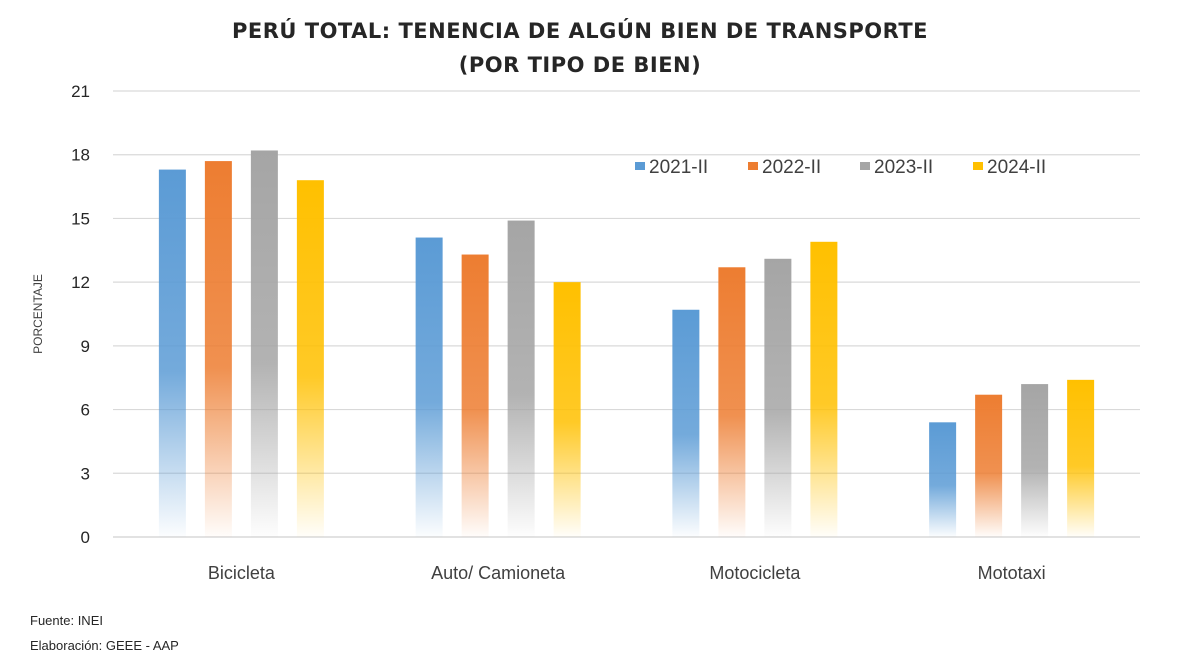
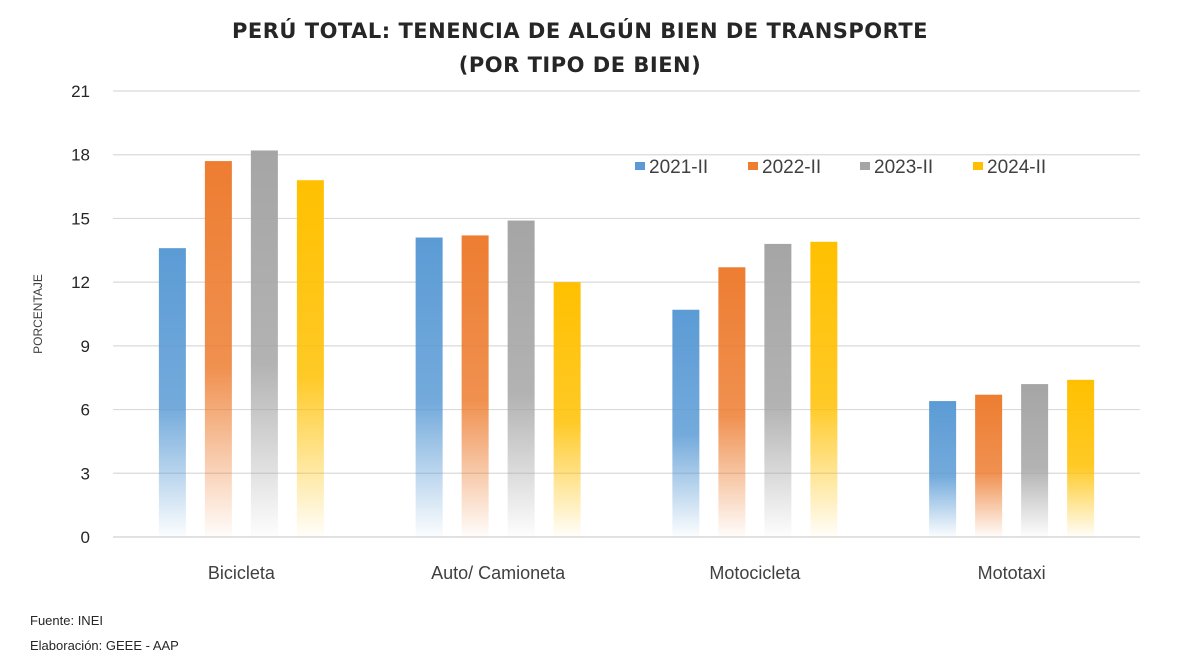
2021-II/Bicicleta: 17.3 -> 13.6
2022-II/Auto/ Camioneta: 13.3 -> 14.2
2023-II/Motocicleta: 13.1 -> 13.8
2021-II/Mototaxi: 5.4 -> 6.4
